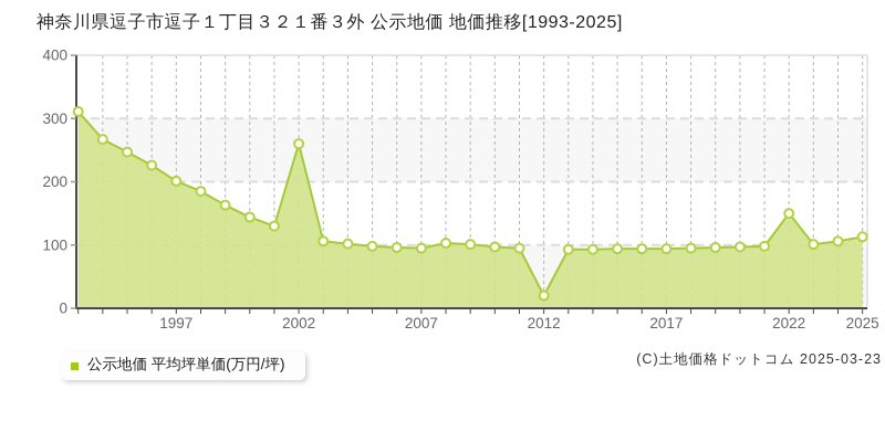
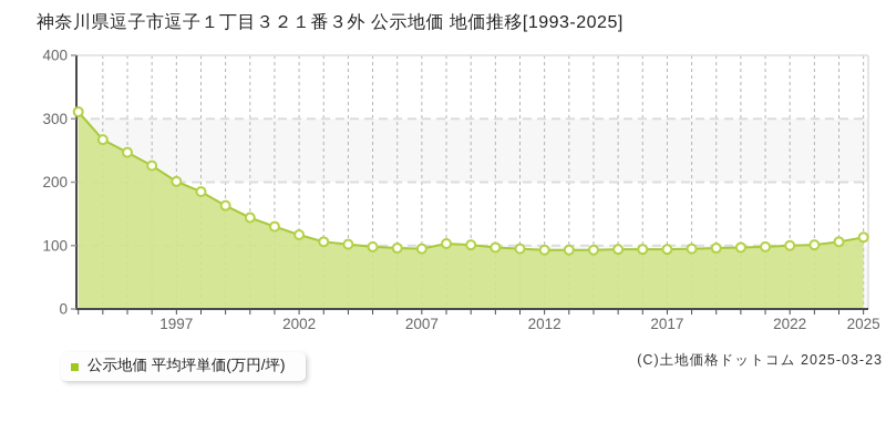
2002: 260 -> 120
2012: 20 -> 90
2022: 150 -> 100
